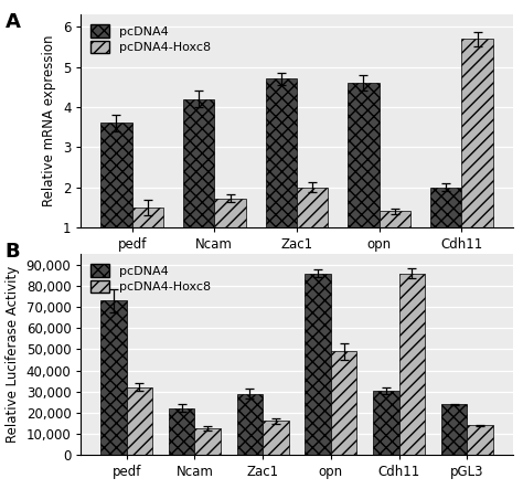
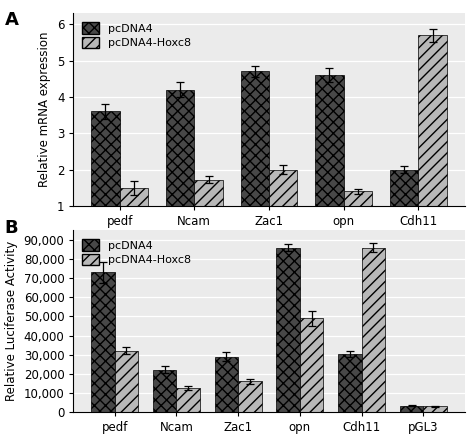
pcDNA4/pGL3: 24,000 -> 3,000
pcDNA4-Hoxc8/pGL3: 14,000 -> 3,000
